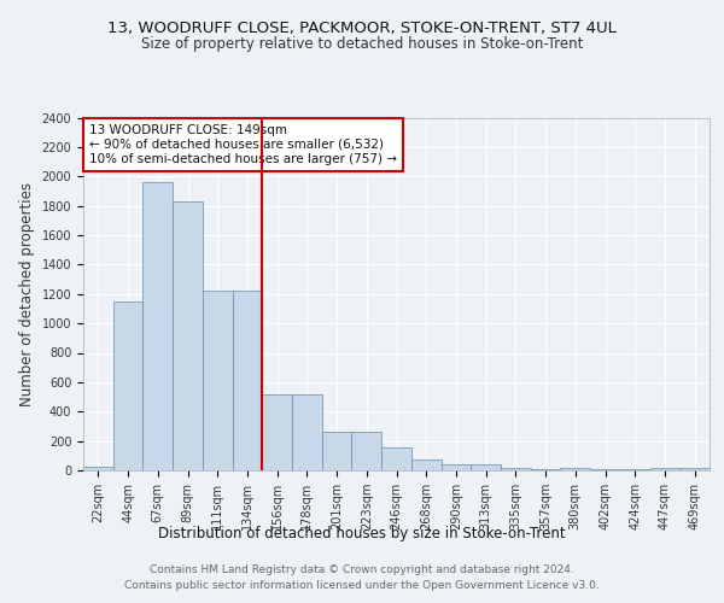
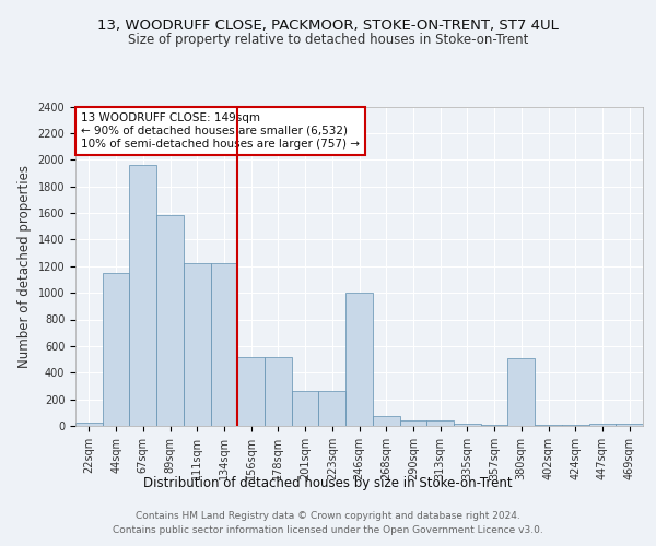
89sqm: 1830 -> 1580
246sqm: 160 -> 1000
380sqm: 20 -> 510
